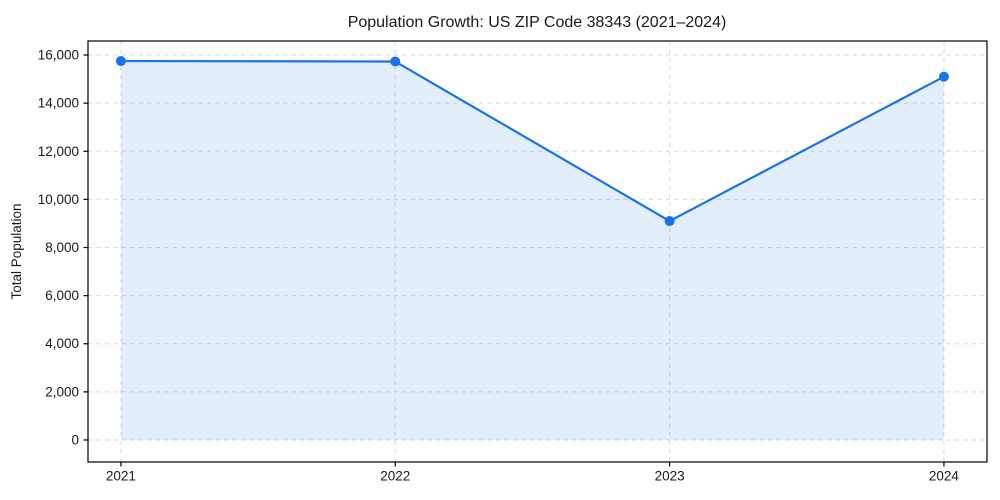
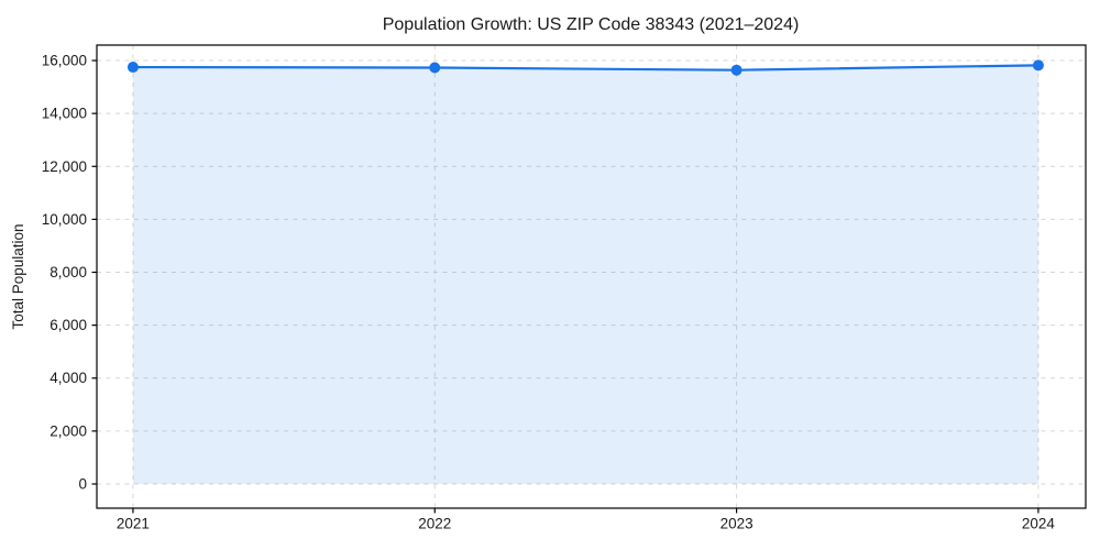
2023: 9100 -> 15600
2024: 15100 -> 15800
